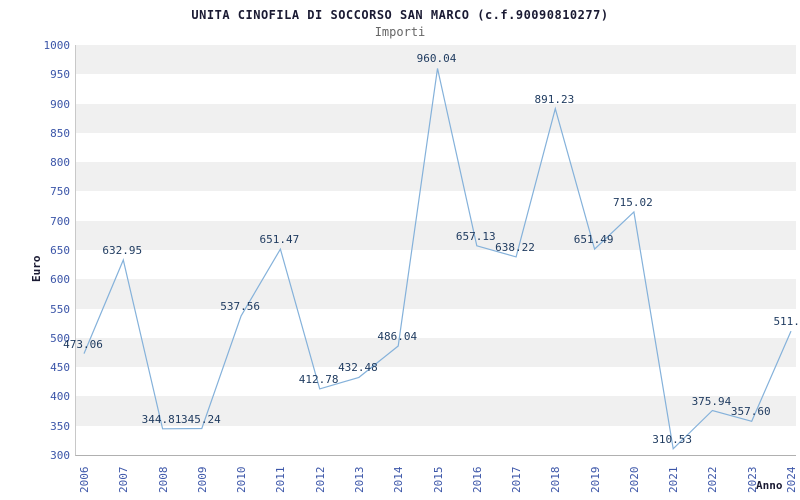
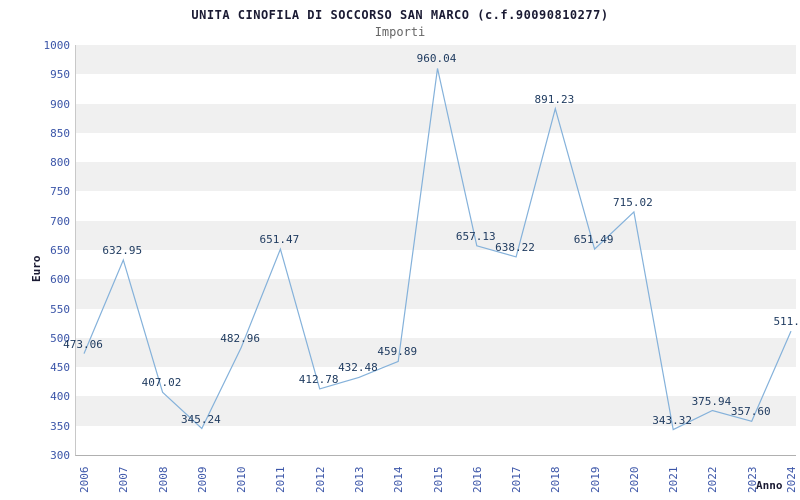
2008: 344.81 -> 407.02
2010: 537.56 -> 482.96
2014: 486.04 -> 459.89
2021: 310.53 -> 343.32
